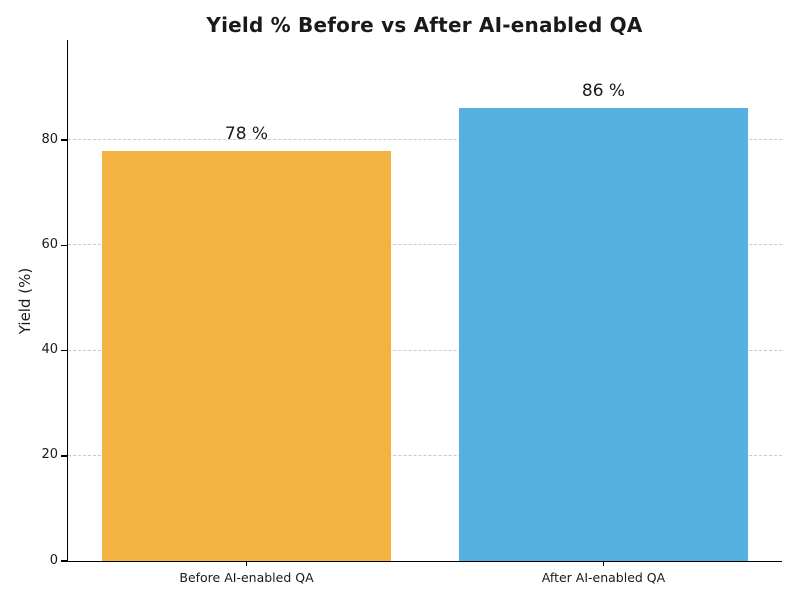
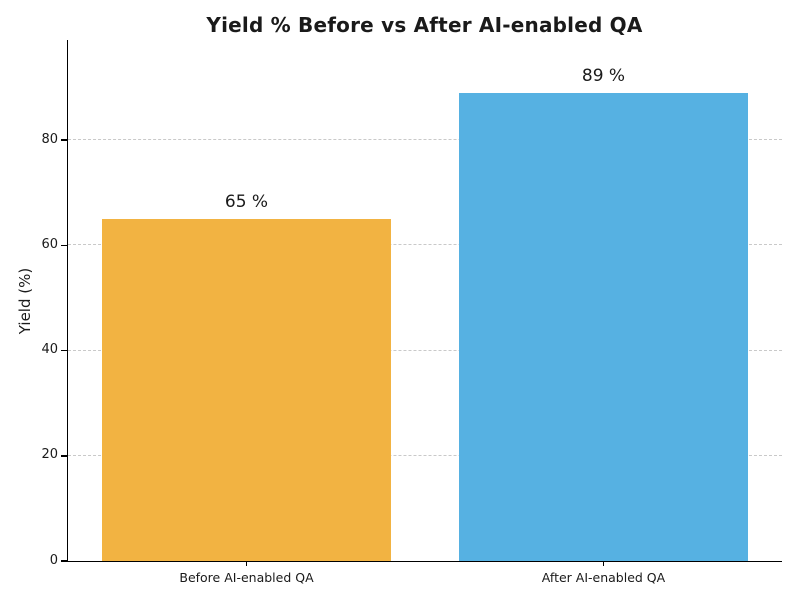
Before AI-enabled QA: 78 -> 65
After AI-enabled QA: 86 -> 89
